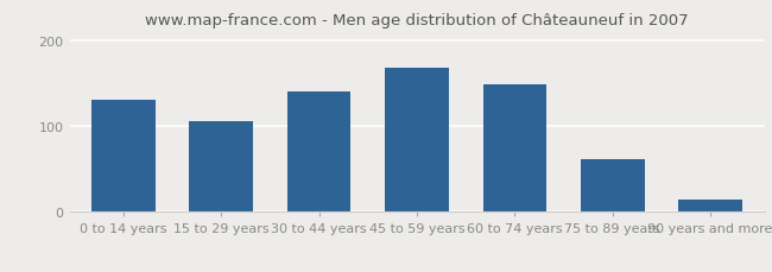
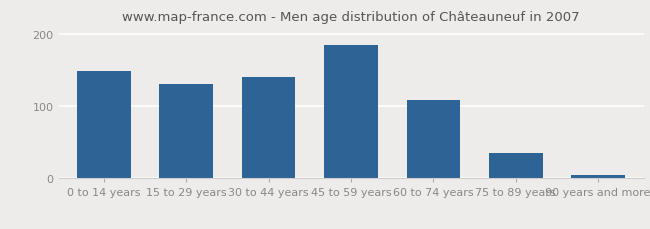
0 to 14 years: 130 -> 148
15 to 29 years: 106 -> 130
45 to 59 years: 168 -> 185
60 to 74 years: 148 -> 108
75 to 89 years: 62 -> 35
90 years and more: 14 -> 5
